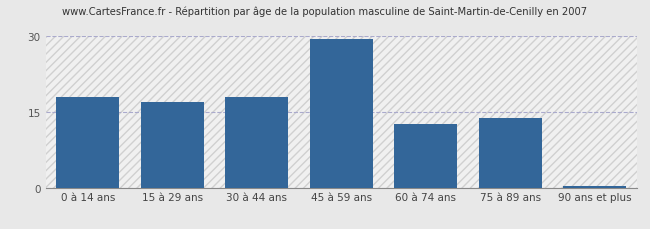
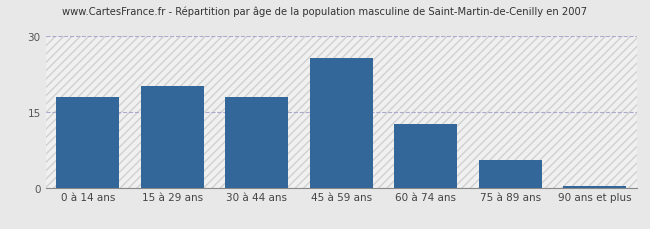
15 à 29 ans: 17.0 -> 20.0
45 à 59 ans: 29.3 -> 25.6
75 à 89 ans: 13.7 -> 5.4
